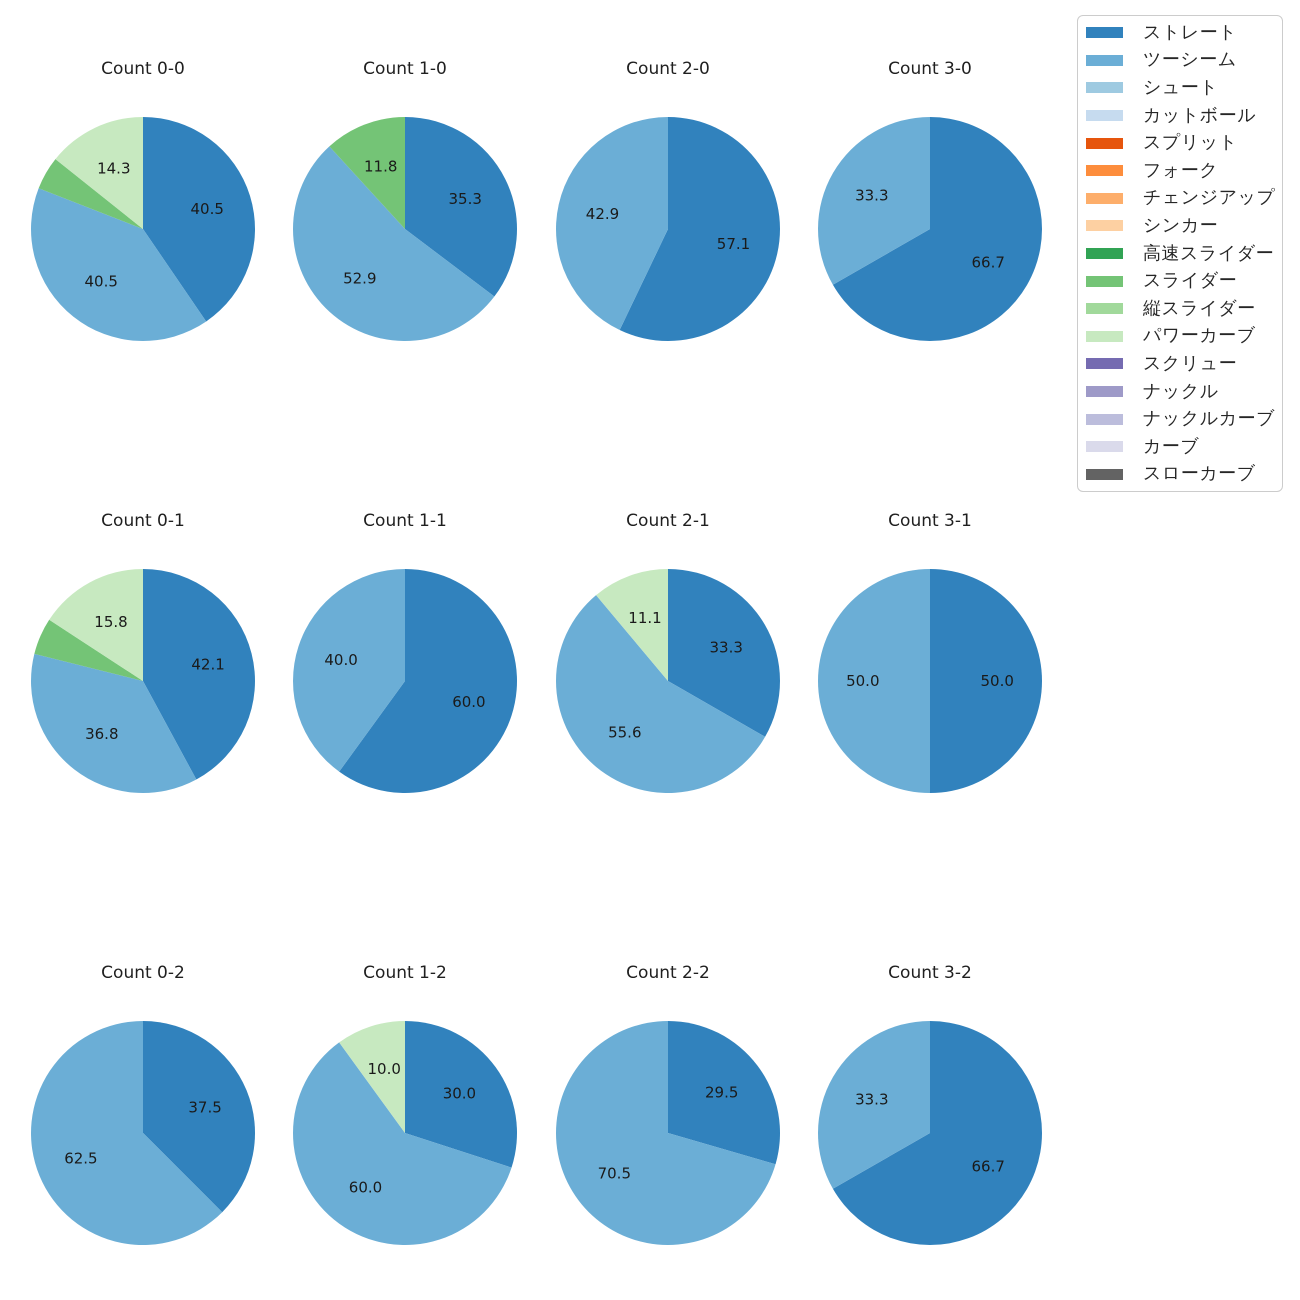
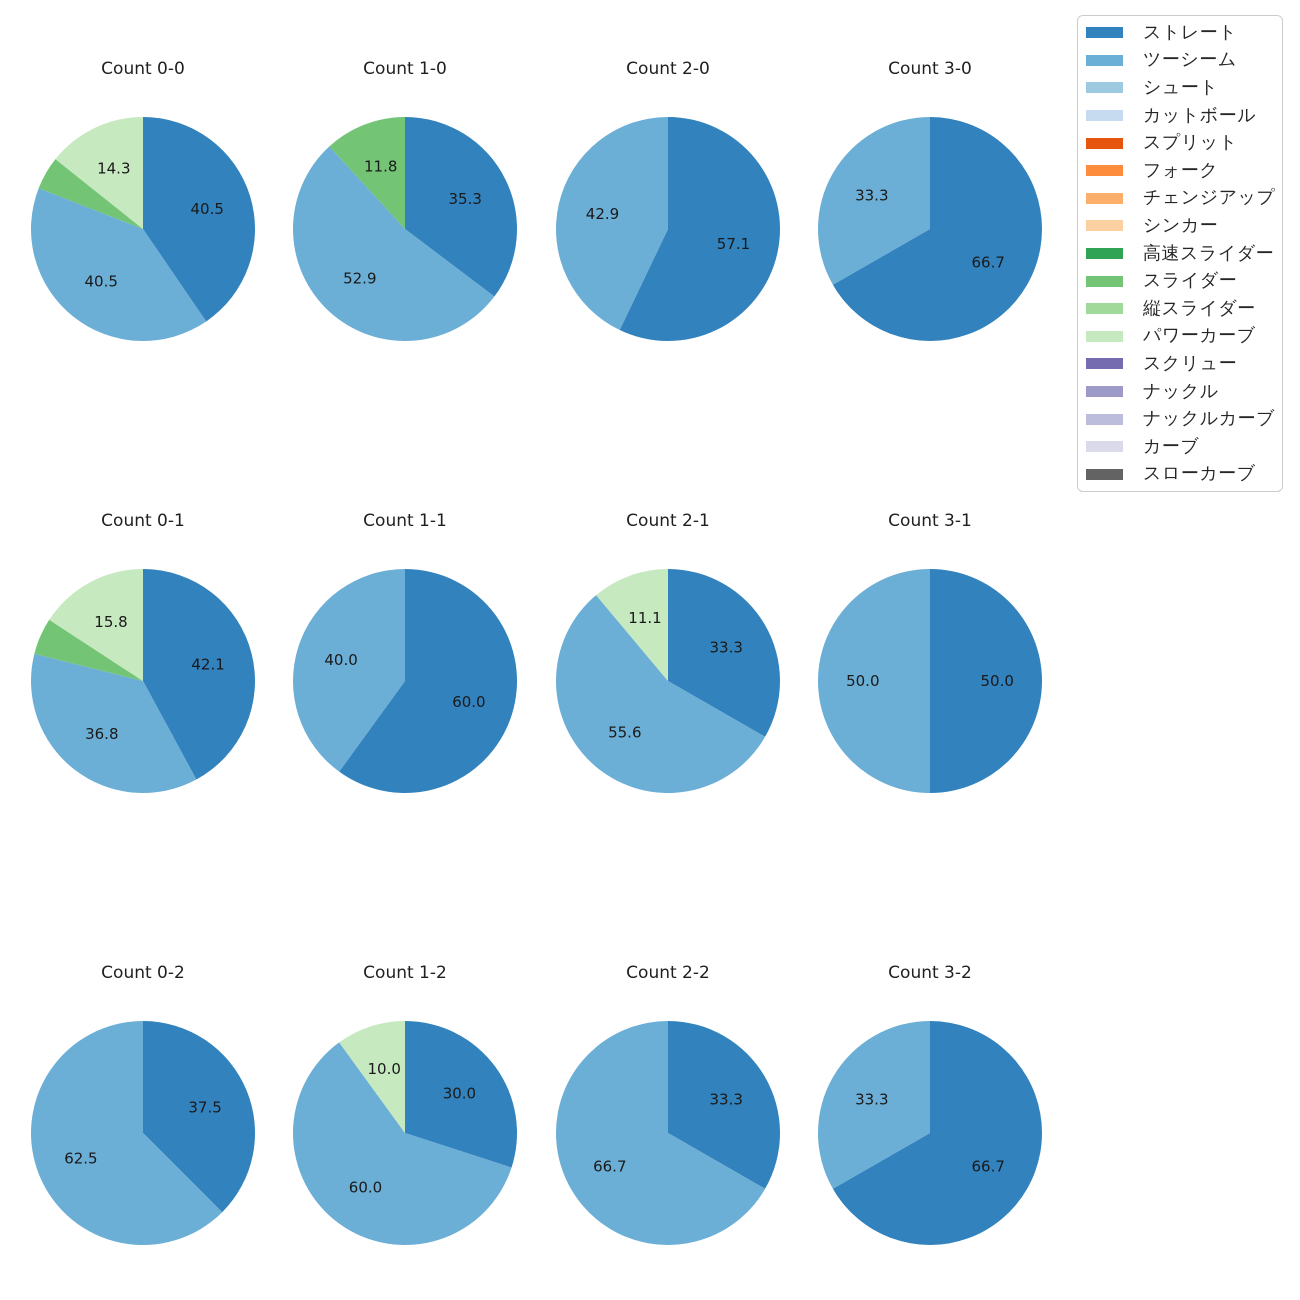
Count 2-2/ストレート: 29.5 -> 33.3
Count 2-2/ツーシーム: 70.5 -> 66.7
